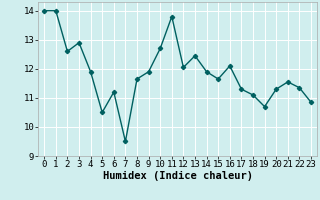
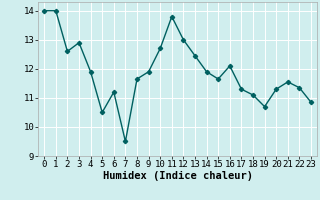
12: 12.05 -> 13.00
